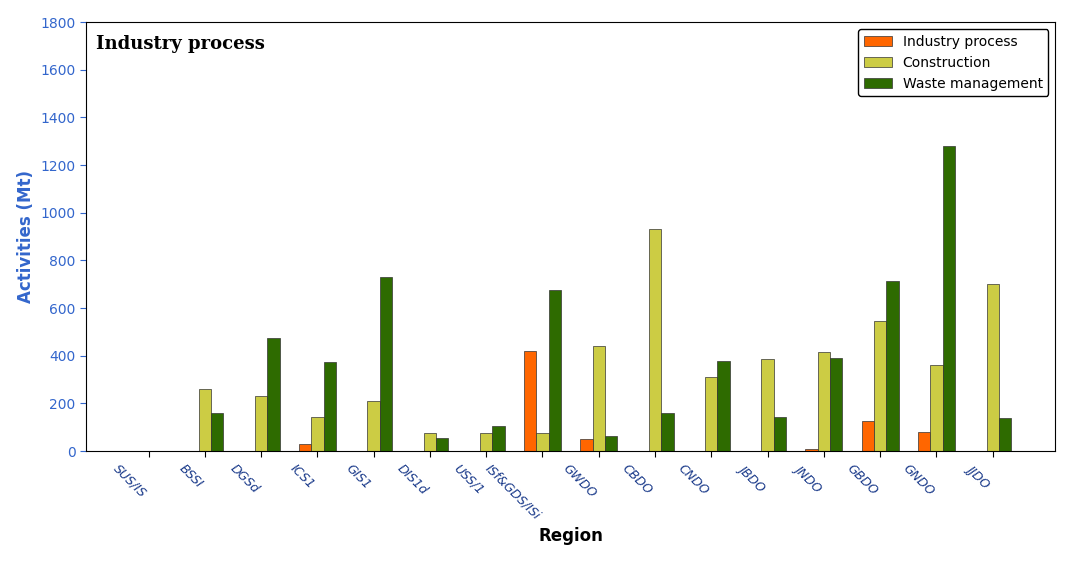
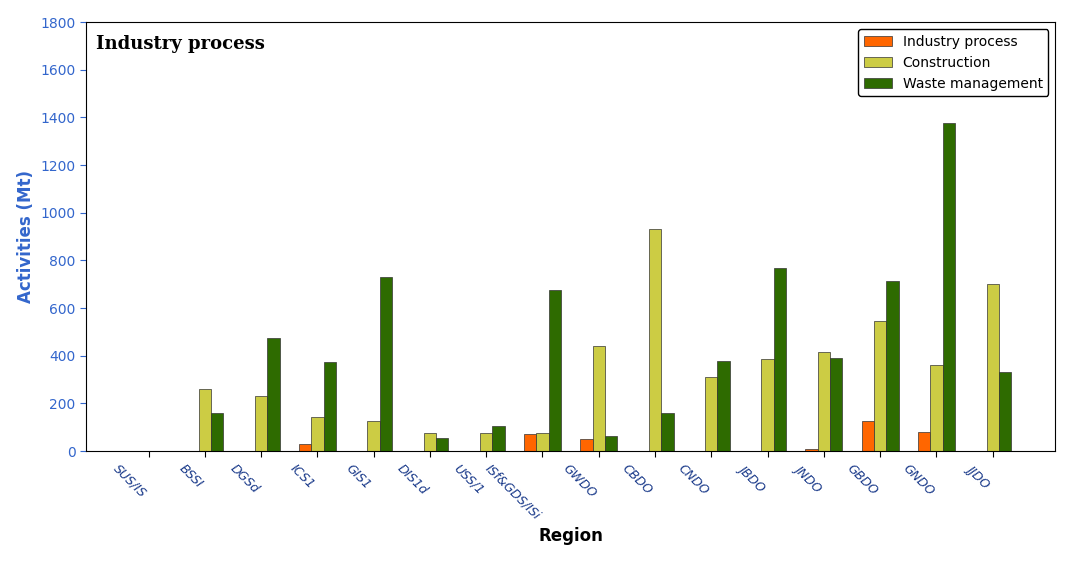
Construction/GIS1: 210 -> 125
Industry process/ISf&GDS/ISi: 420 -> 70
Waste management/JBDO: 145 -> 770
Waste management/GNDO: 1280 -> 1375
Waste management/JJDO: 140 -> 330
